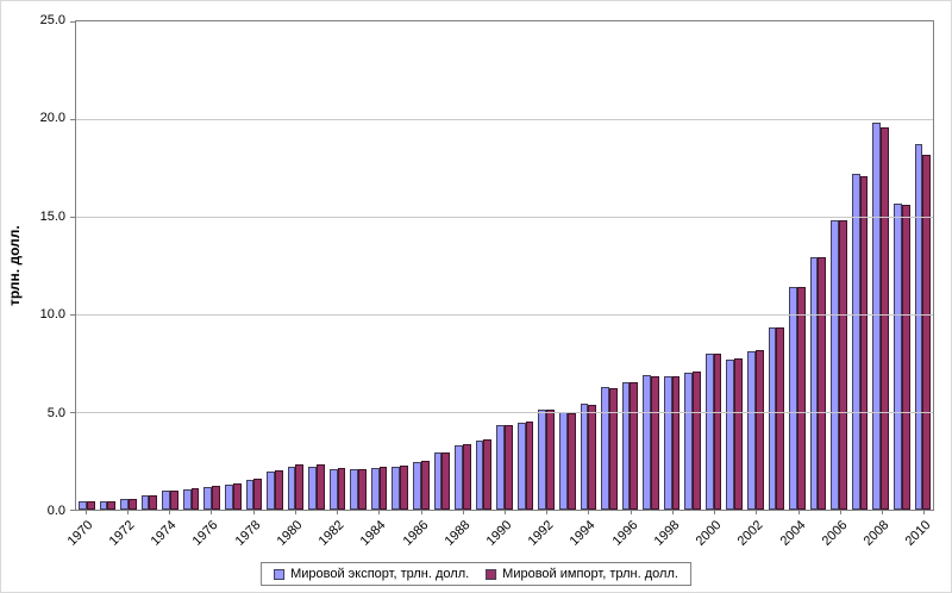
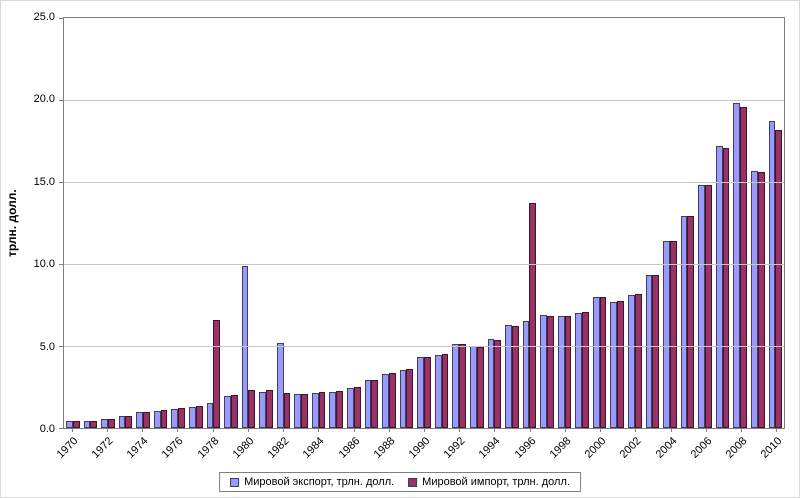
Мировой импорт, трлн. долл./1978: 1.6 -> 6.6
Мировой экспорт, трлн. долл./1980: 2.2 -> 9.9
Мировой экспорт, трлн. долл./1982: 2.1 -> 5.2
Мировой импорт, трлн. долл./1996: 6.5 -> 13.7
